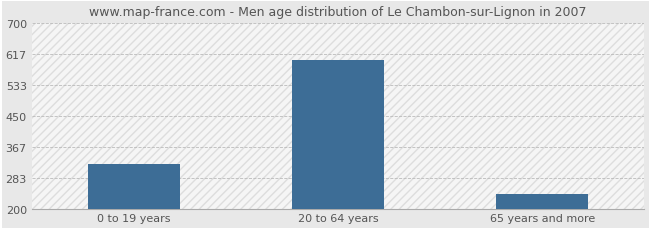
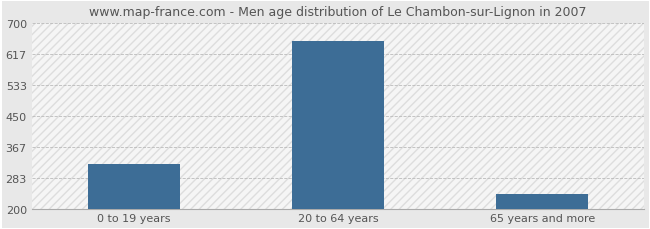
20 to 64 years: 600 -> 651
